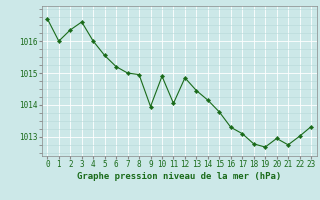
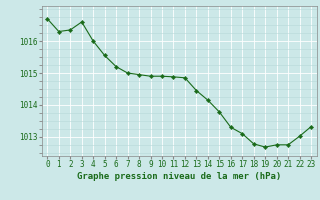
1: 1016.00 -> 1016.30
9: 1013.95 -> 1014.90
11: 1014.05 -> 1014.88
20: 1012.95 -> 1012.75
